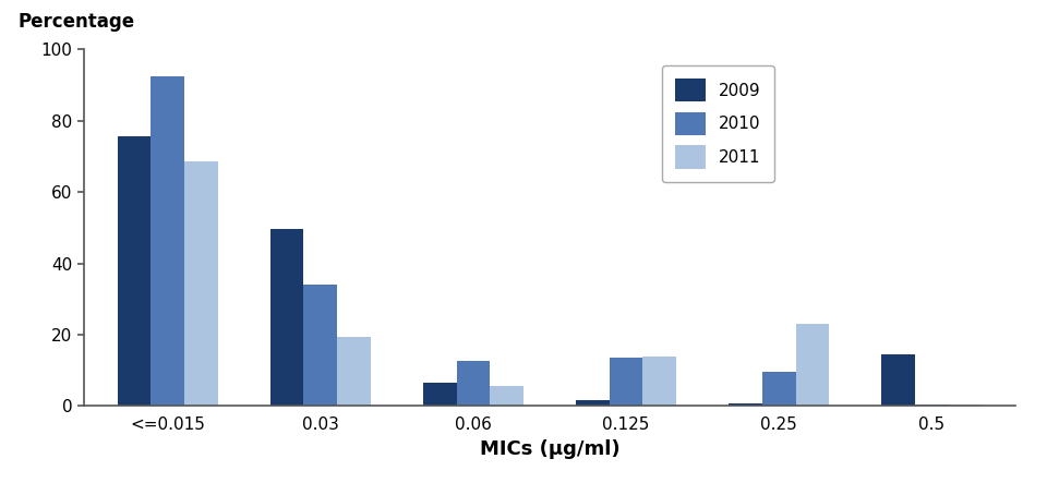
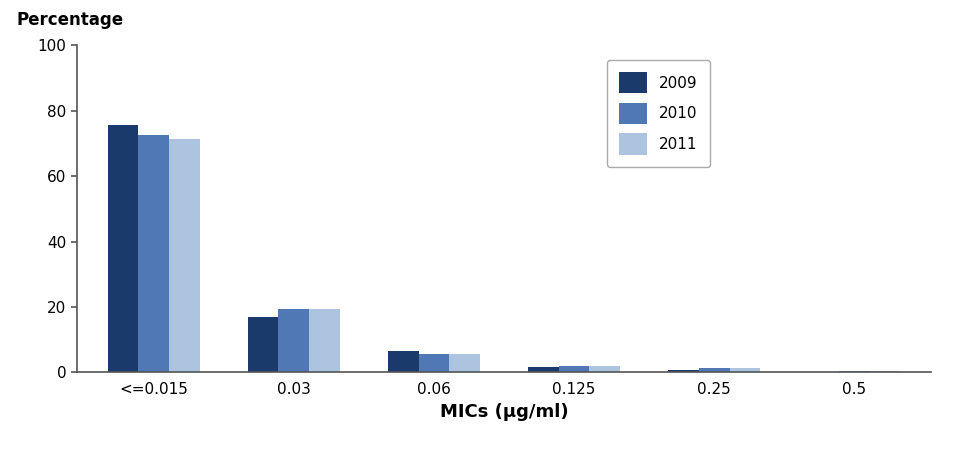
2010/<=0.015: 92.5 -> 72.5
2011/<=0.015: 68.5 -> 71.5
2009/0.03: 49.5 -> 17.0
2010/0.03: 34.0 -> 19.5
2010/0.06: 12.5 -> 5.5
2010/0.125: 13.5 -> 1.8
2011/0.125: 14.0 -> 2.0
2010/0.25: 9.5 -> 1.2
2011/0.25: 23.0 -> 1.2
2009/0.5: 14.5 -> 0.2
